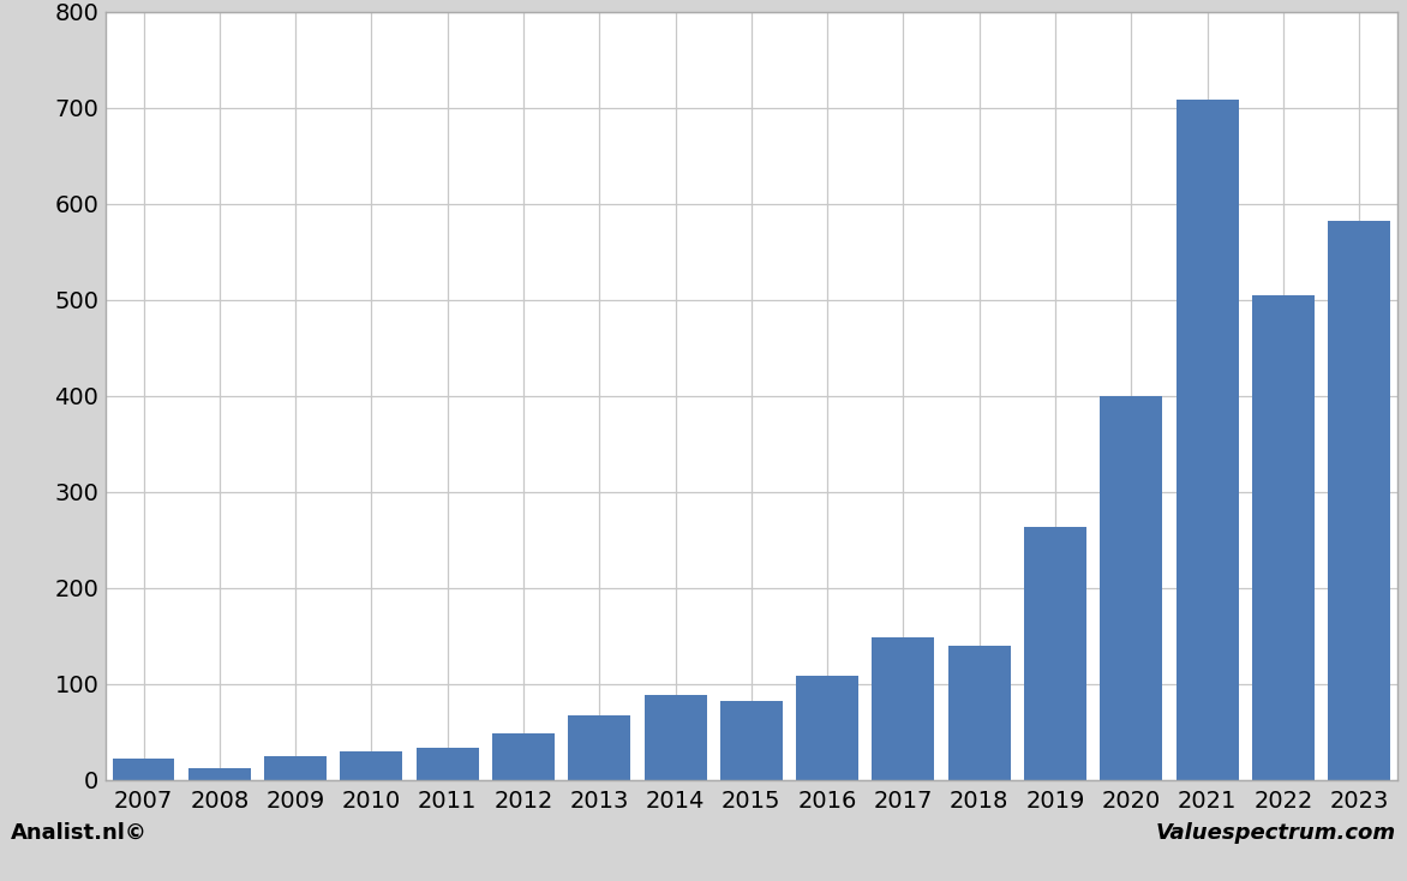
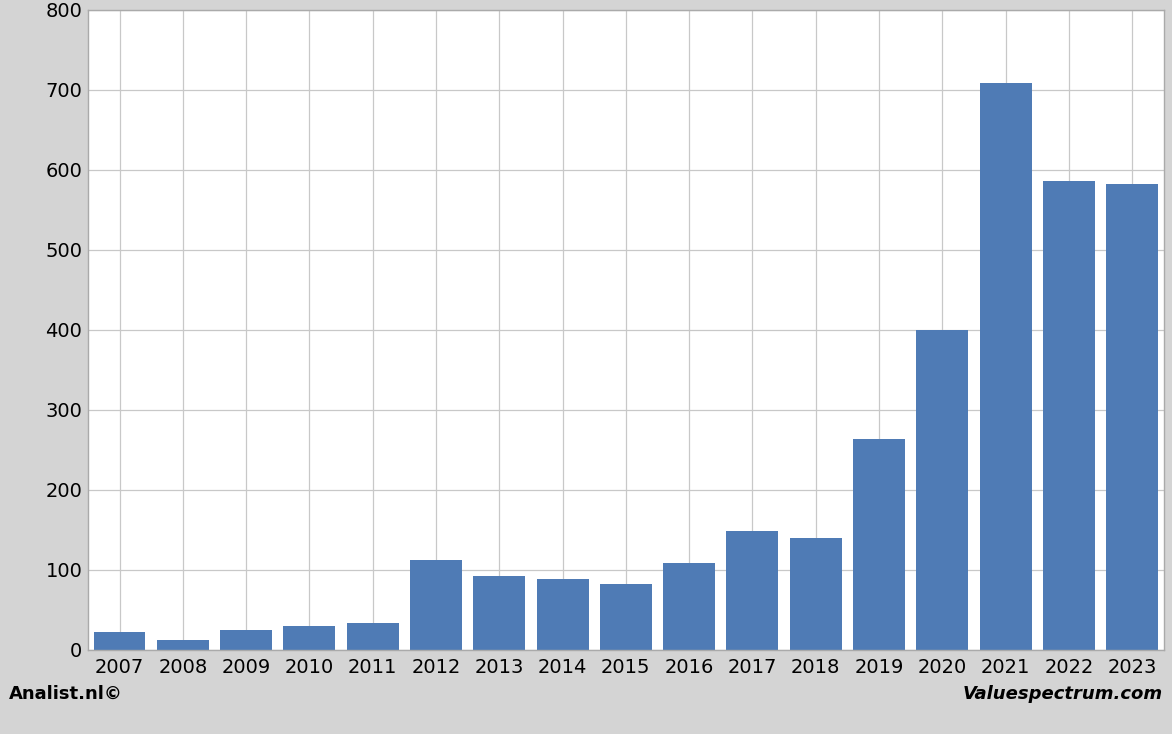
2012: 48 -> 112
2013: 67 -> 92
2022: 505 -> 586
